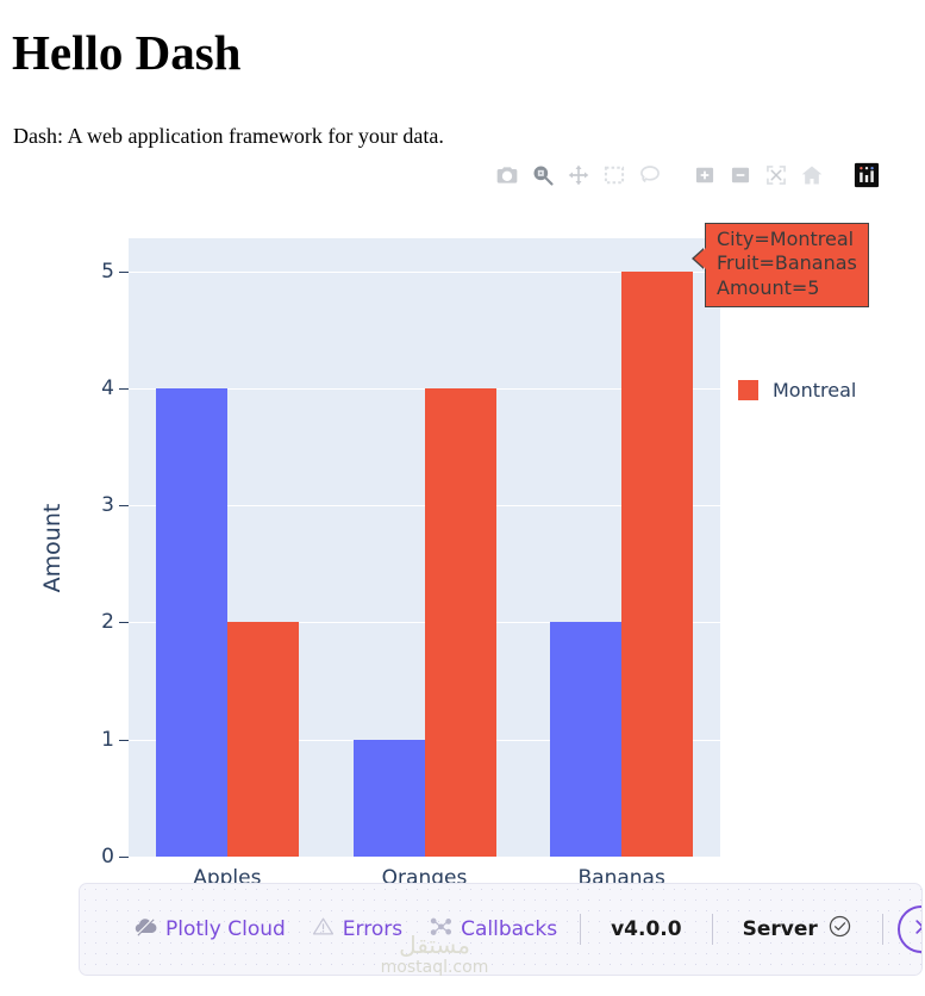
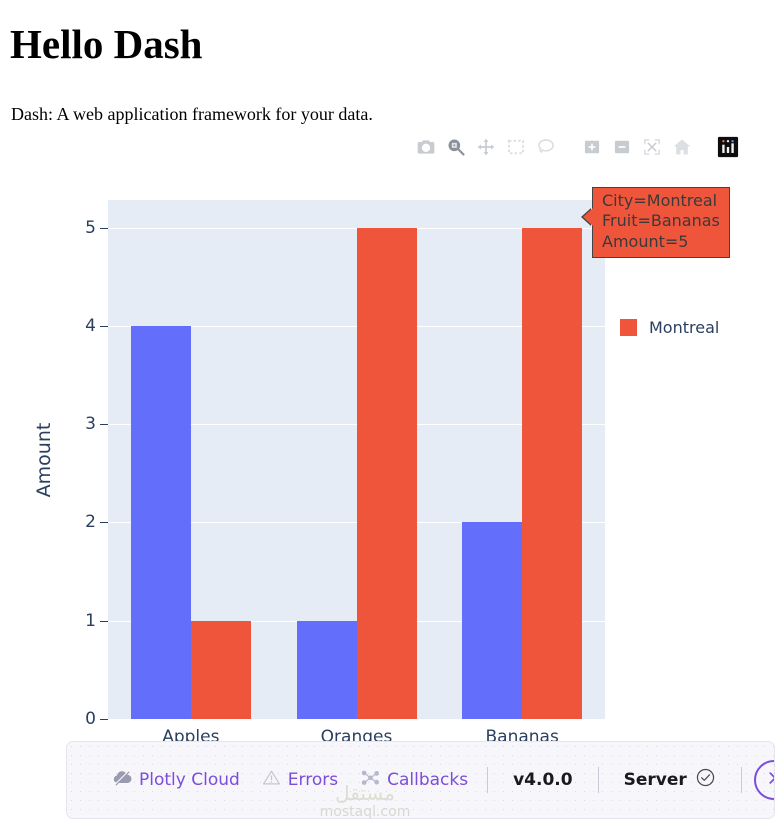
Montreal/Apples: 2 -> 1
Montreal/Oranges: 4 -> 5
